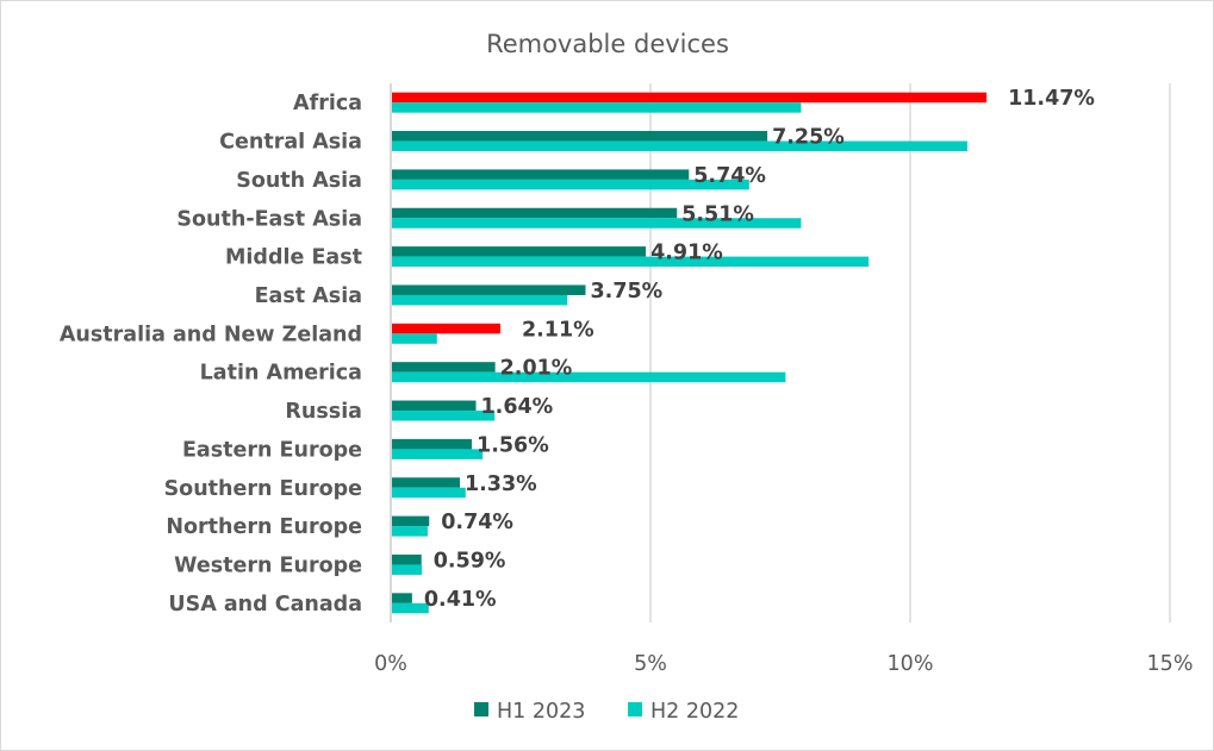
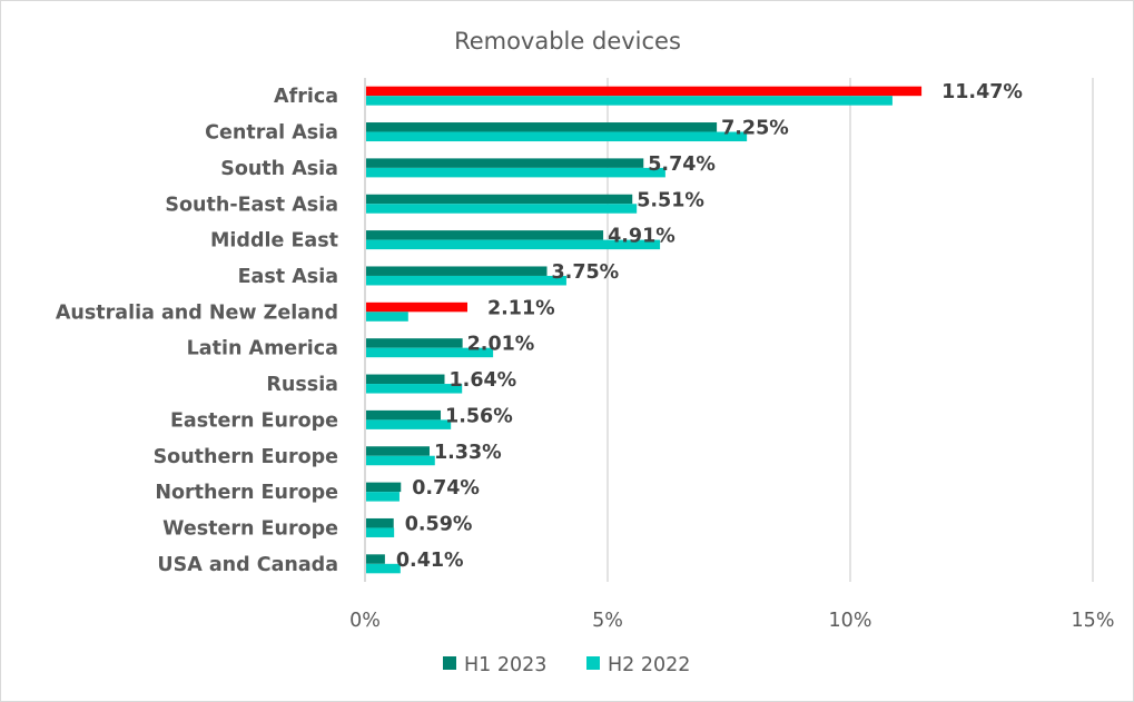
H2 2022/Africa: 7.9% -> 10.9%
H2 2022/Central Asia: 11.1% -> 7.9%
H2 2022/South Asia: 6.9% -> 6.2%
H2 2022/South-East Asia: 7.9% -> 5.6%
H2 2022/Middle East: 9.2% -> 6.1%
H2 2022/East Asia: 3.4% -> 4.2%
H2 2022/Latin America: 7.6% -> 2.6%
